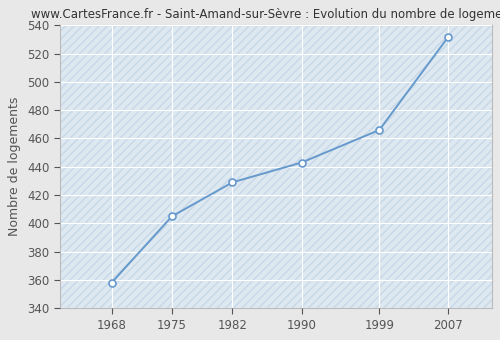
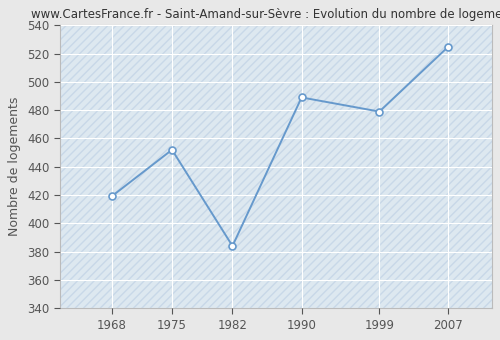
1968: 358 -> 419
1975: 405 -> 452
1982: 429 -> 384
1990: 443 -> 489
1999: 466 -> 479
2007: 532 -> 525
